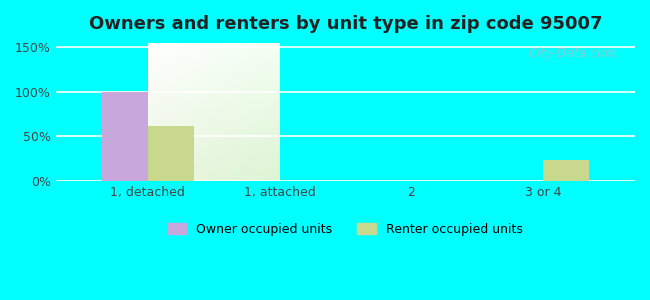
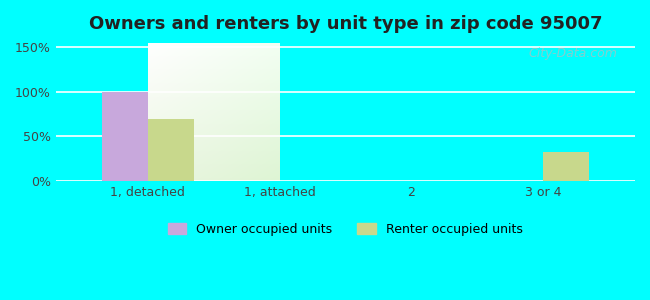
Renter occupied units/1, detached: 62% -> 70%
Renter occupied units/3 or 4: 24% -> 33%
